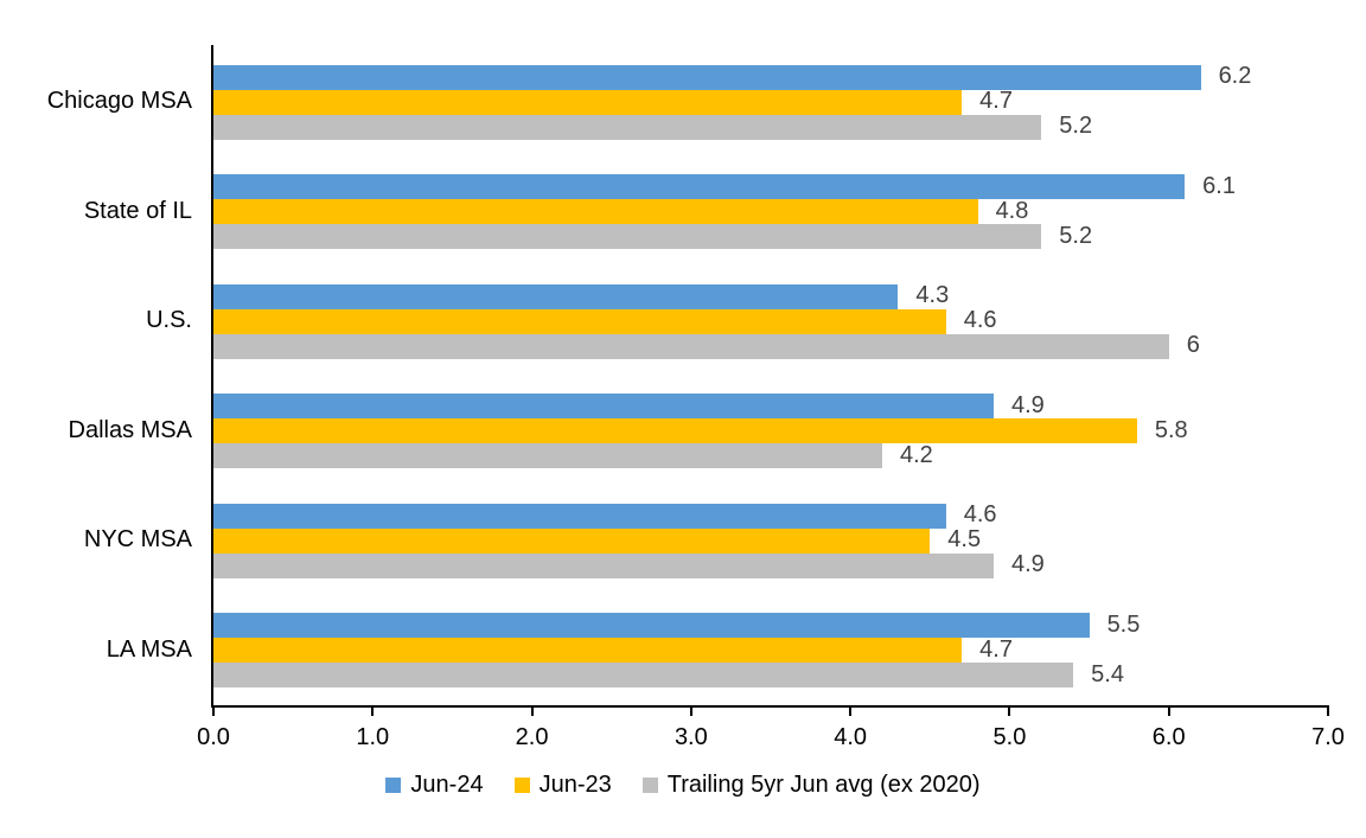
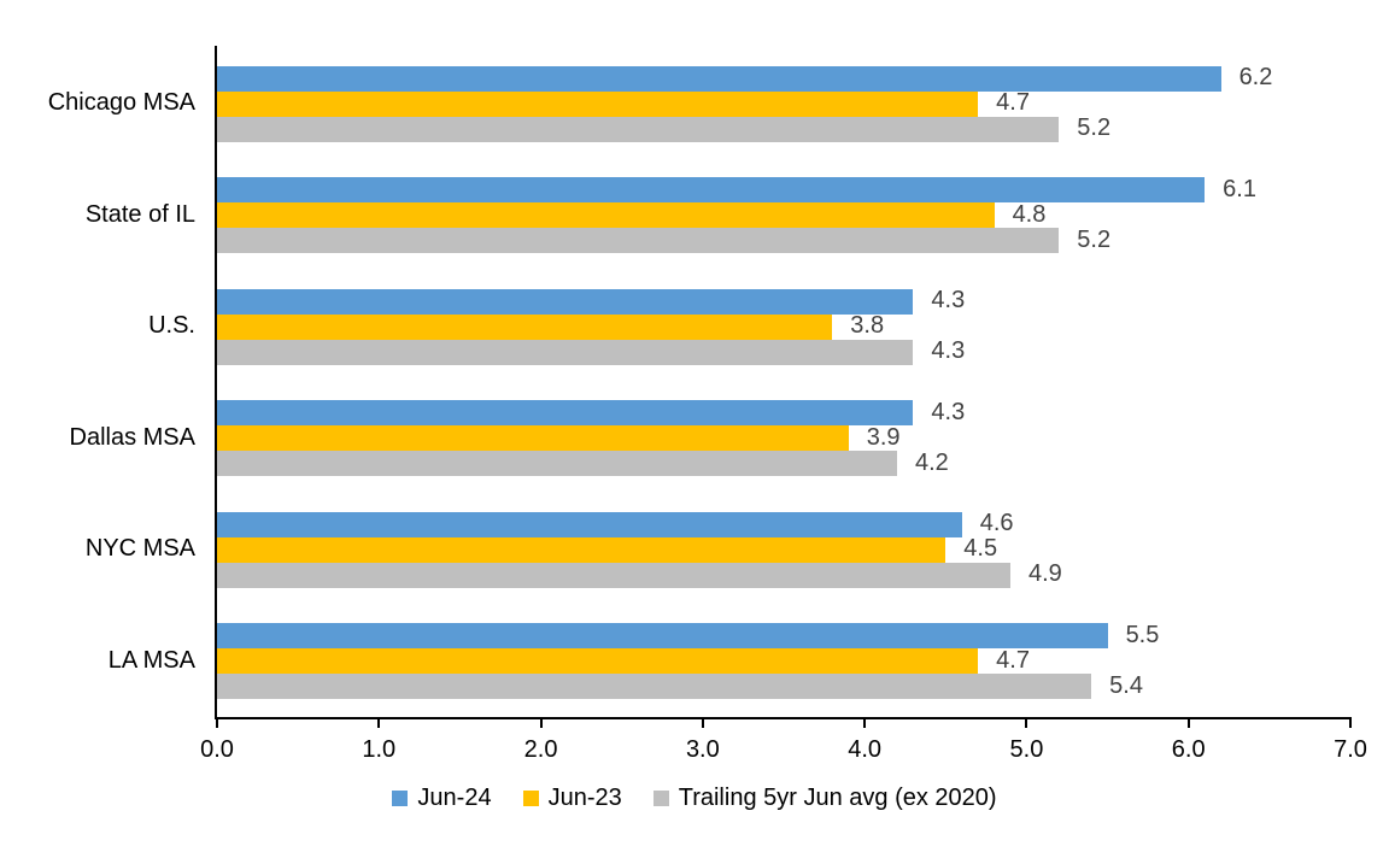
Jun-23/U.S.: 4.6 -> 3.8
Trailing 5yr Jun avg (ex 2020)/U.S.: 6 -> 4.3
Jun-24/Dallas MSA: 4.9 -> 4.3
Jun-23/Dallas MSA: 5.8 -> 3.9
